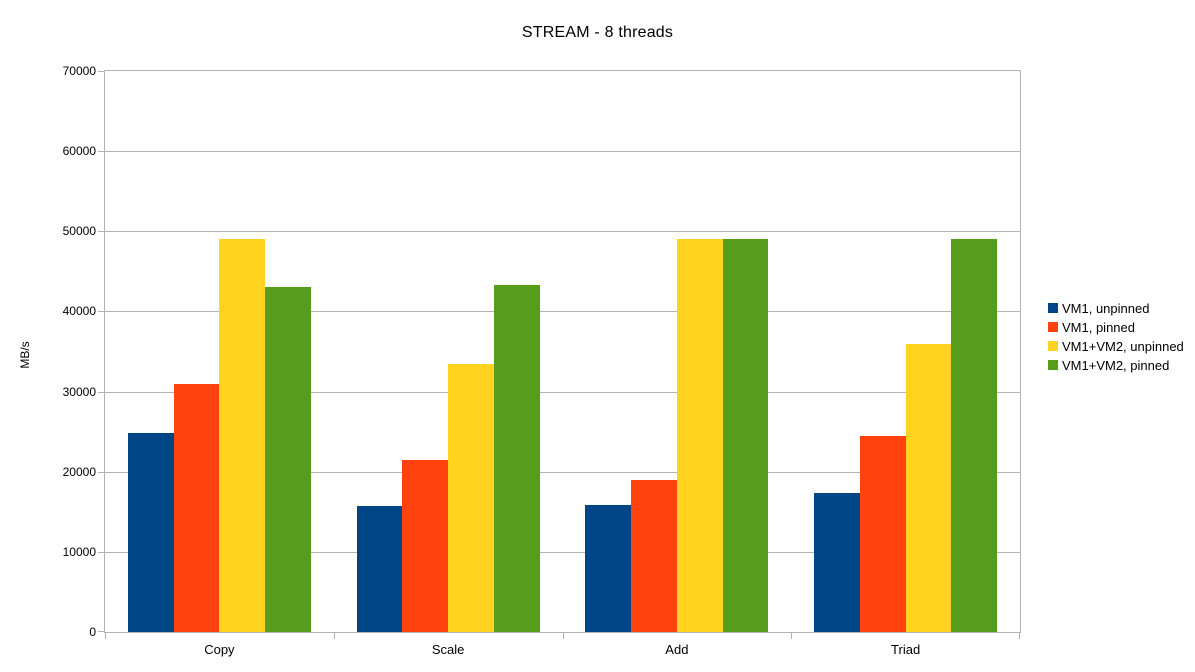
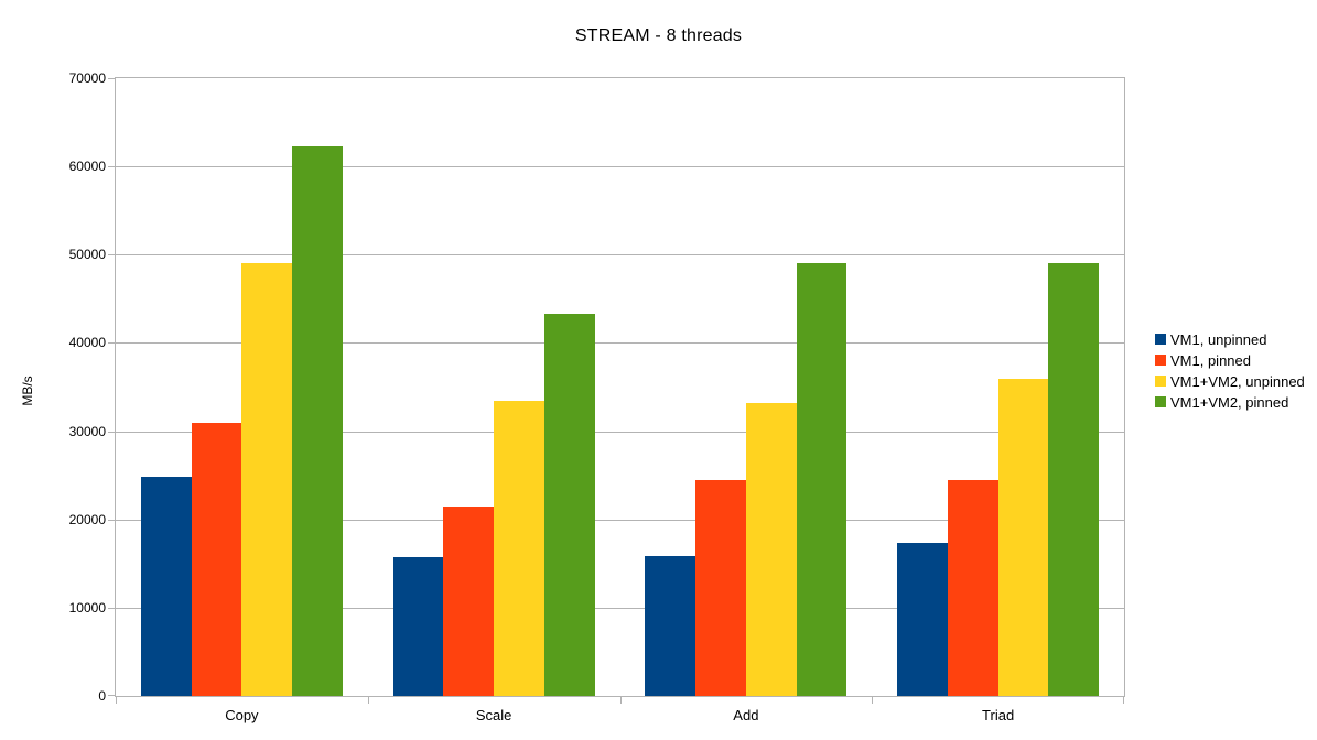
VM1+VM2, pinned/Copy: 43000 -> 62000
VM1, pinned/Add: 19000 -> 24000
VM1+VM2, unpinned/Add: 49000 -> 33000
